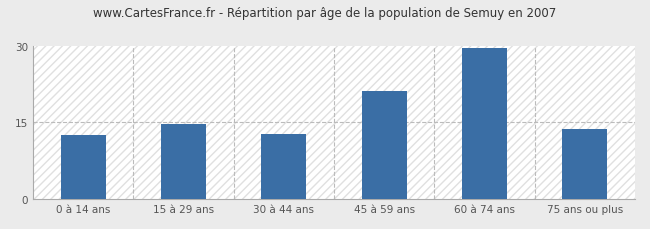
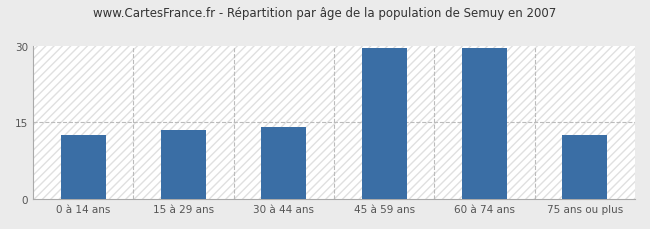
15 à 29 ans: 14.6 -> 13.5
30 à 44 ans: 12.8 -> 14.0
45 à 59 ans: 21.2 -> 29.5
75 ans ou plus: 13.8 -> 12.5
